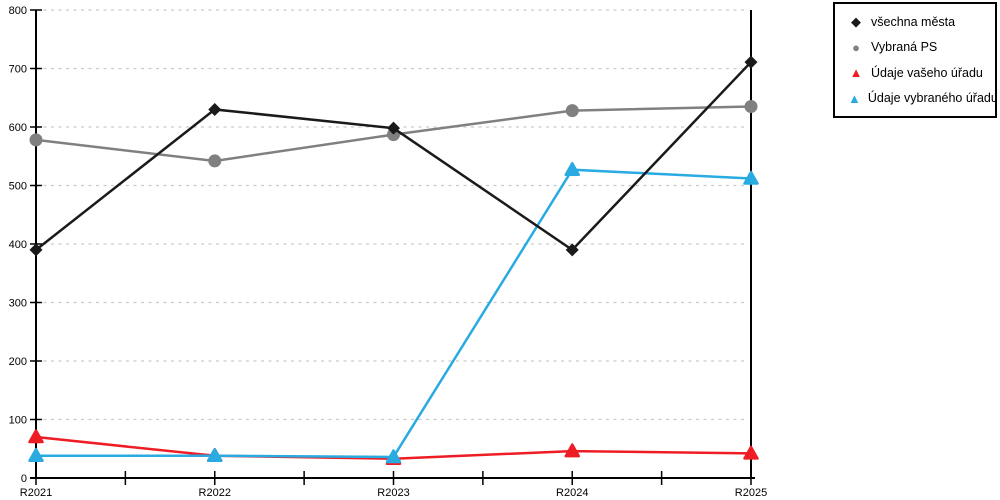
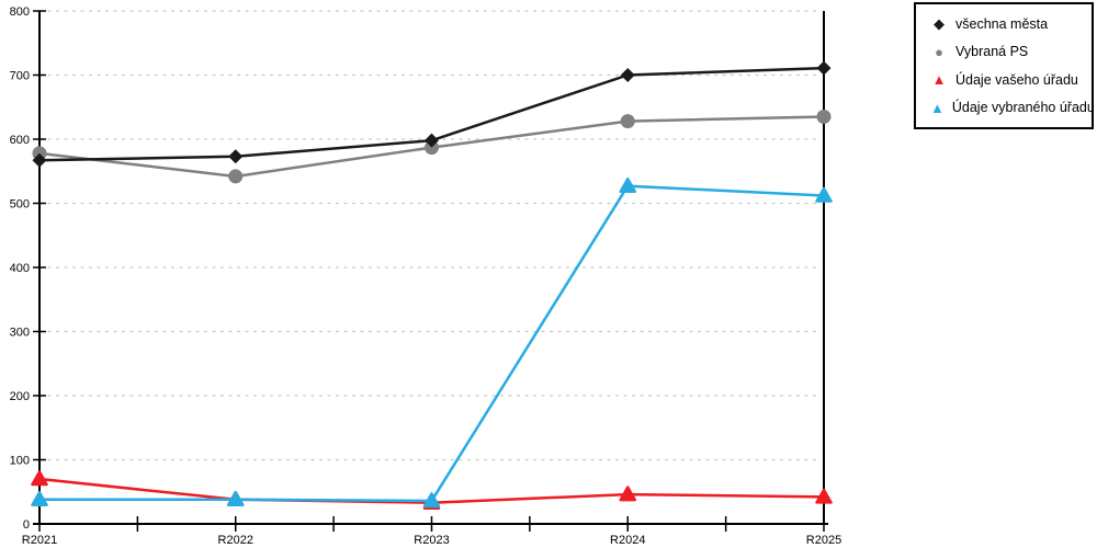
všechna města/R2021: 390 -> 570
všechna města/R2022: 630 -> 570
všechna města/R2024: 390 -> 700
